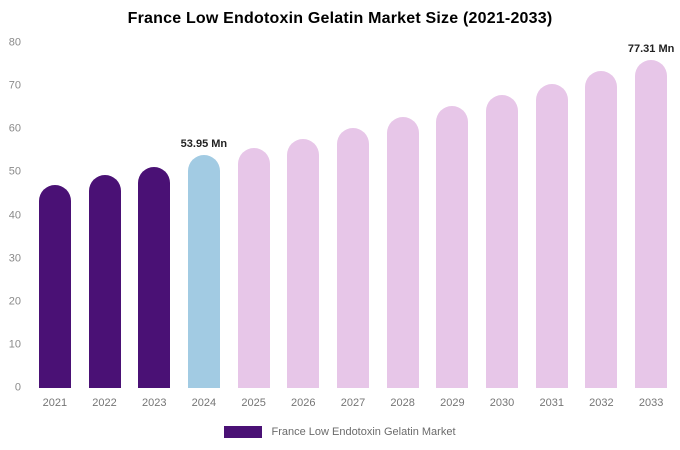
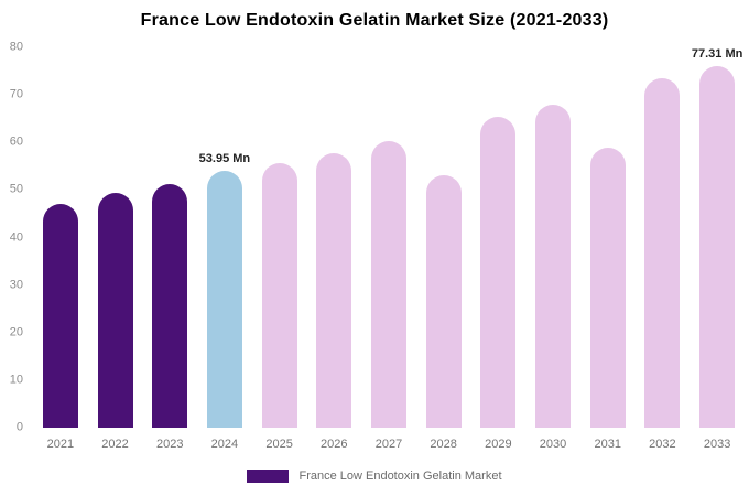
2028: 63 -> 53
2031: 71 -> 59
